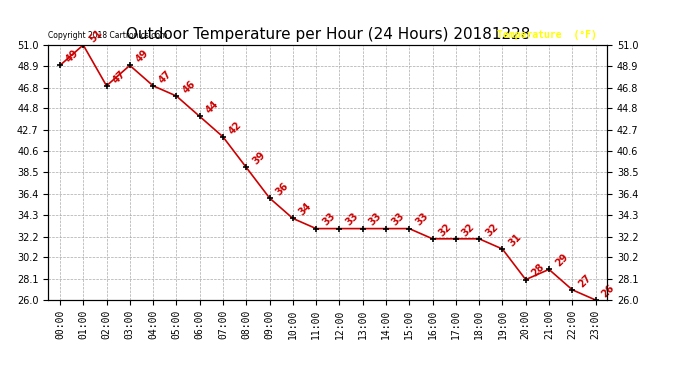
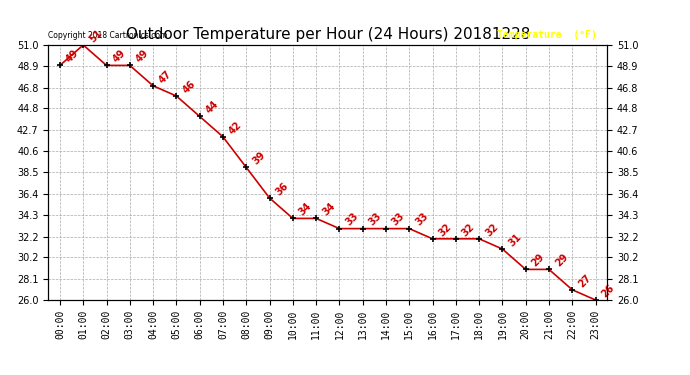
02:00: 47 -> 49
11:00: 33 -> 34
20:00: 28 -> 29
